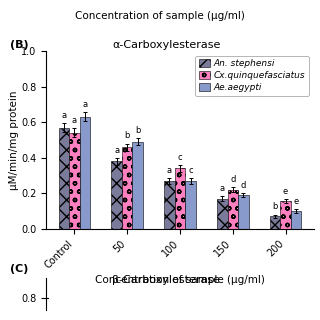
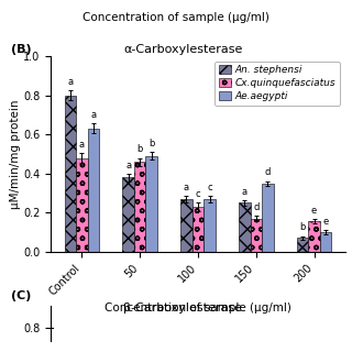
An. stephensi/Control: 0.57 -> 0.80
Cx.quinquefasciatus/Control: 0.54 -> 0.48
Cx.quinquefasciatus/100: 0.34 -> 0.23
An. stephensi/150: 0.17 -> 0.25
Cx.quinquefasciatus/150: 0.22 -> 0.17
Ae.aegypti/150: 0.19 -> 0.35
